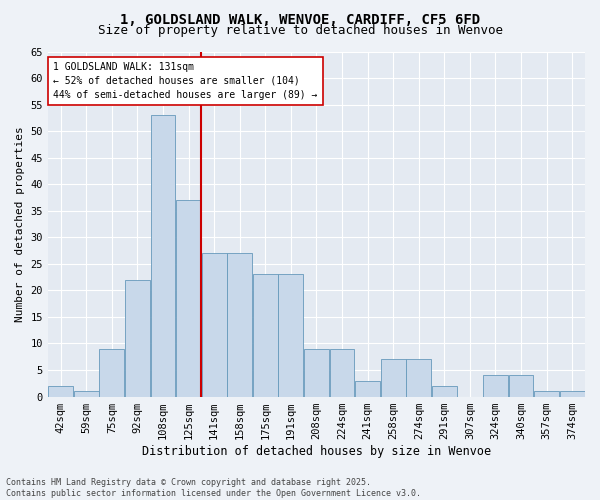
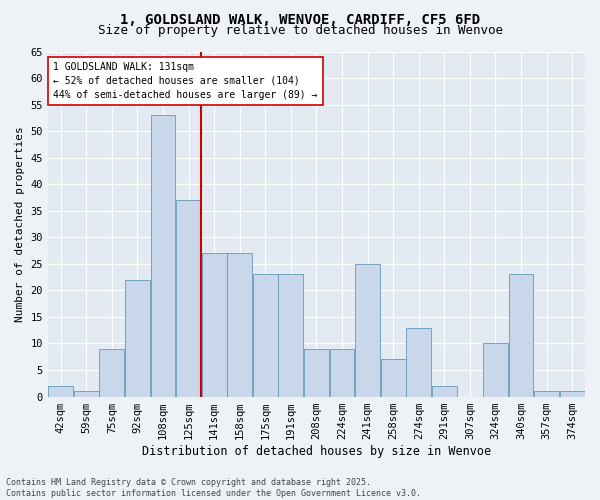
241sqm: 3 -> 25
274sqm: 7 -> 13
324sqm: 4 -> 10
340sqm: 4 -> 23
